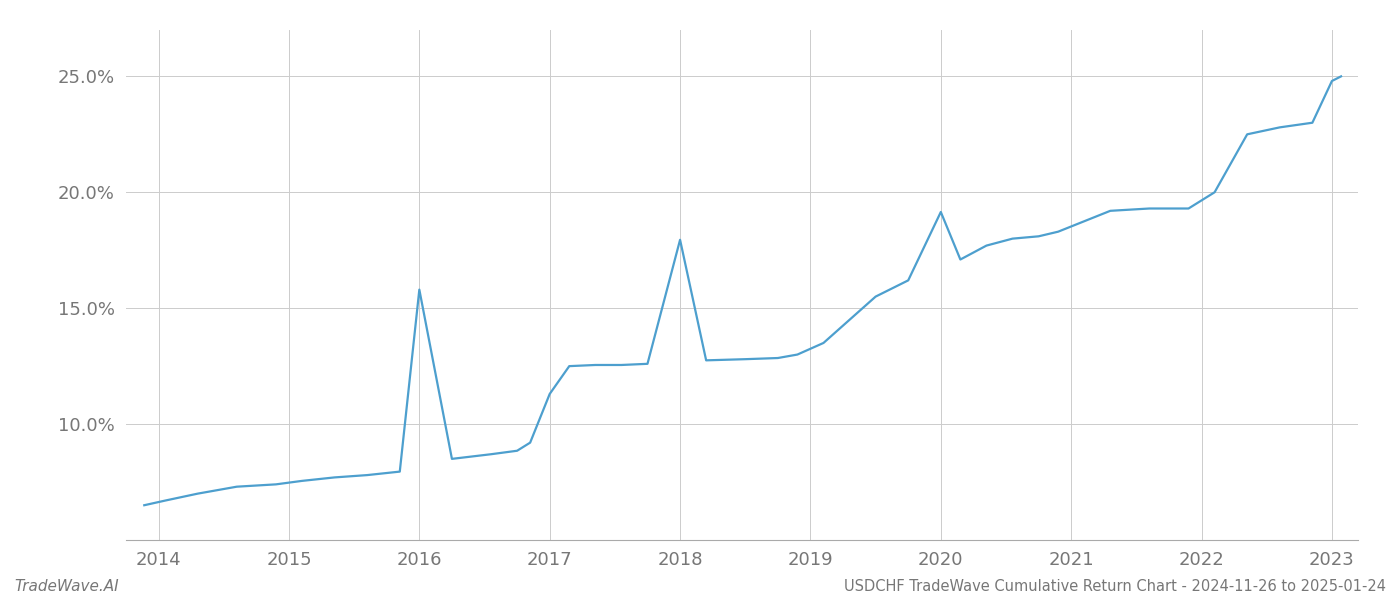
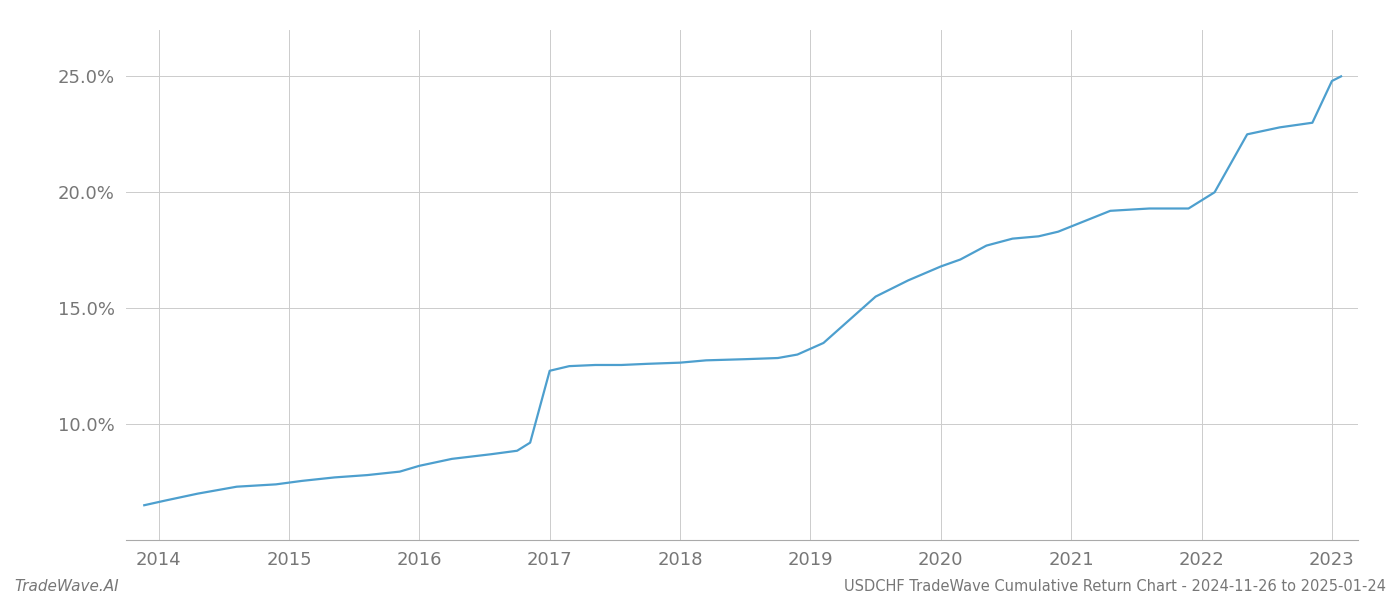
2016: 15.80% -> 8.20%
2017: 11.30% -> 12.30%
2018: 17.95% -> 12.65%
2020: 19.15% -> 16.80%
